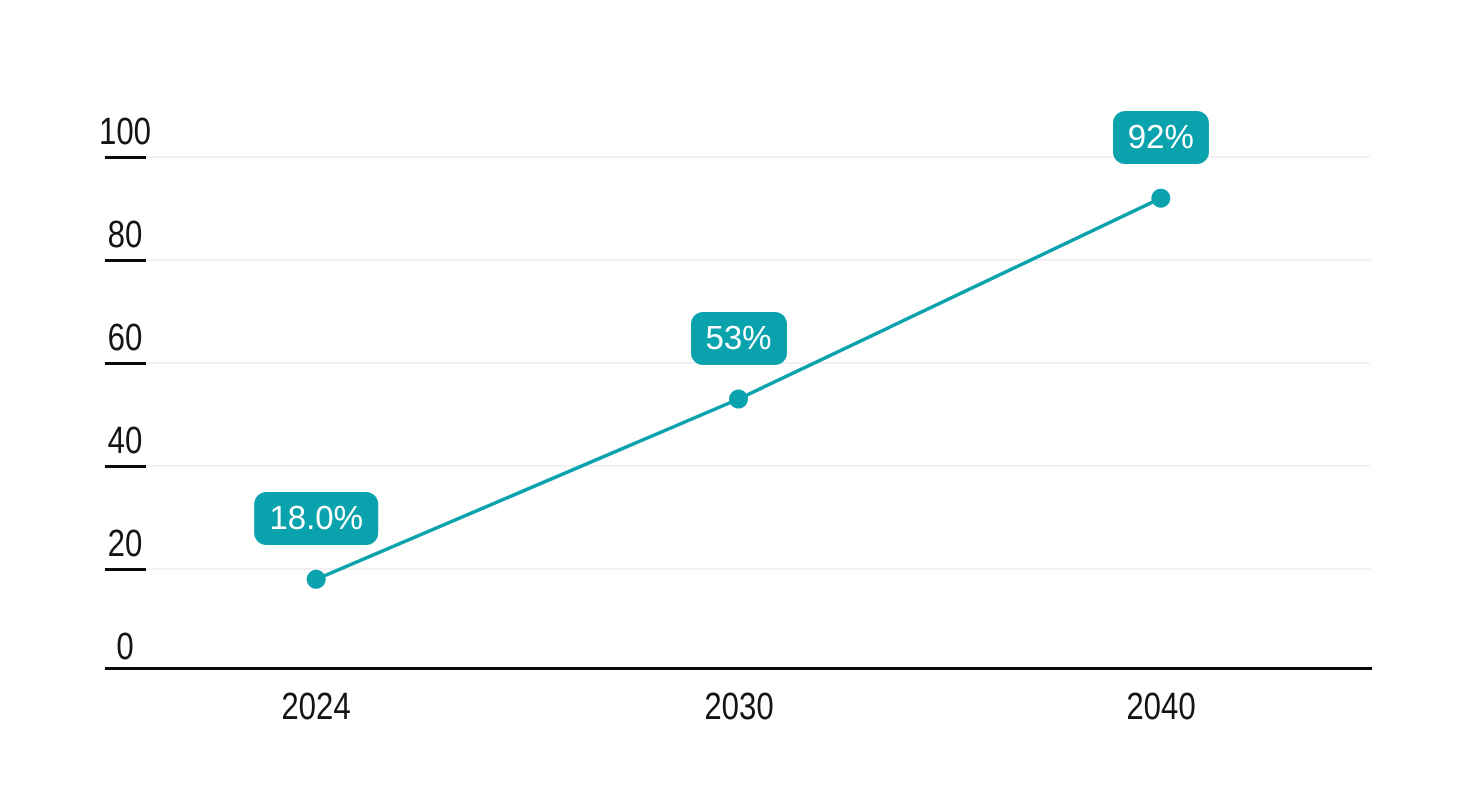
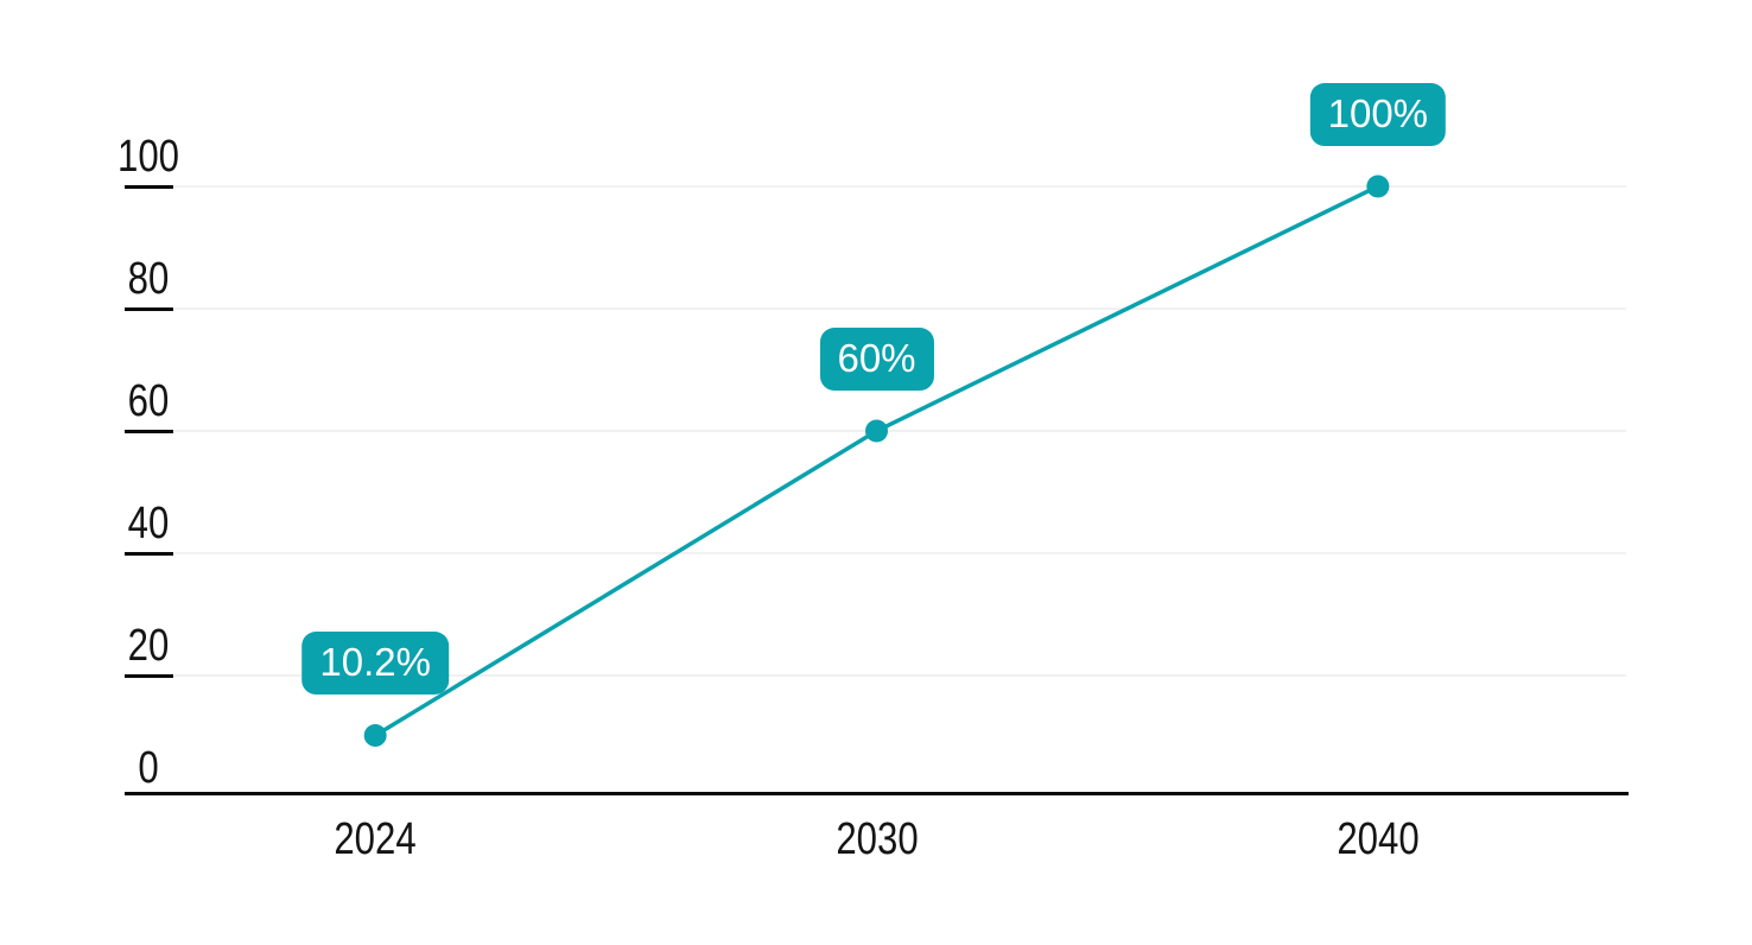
2024: 18.0% -> 10.2%
2030: 53% -> 60%
2040: 92% -> 100%
